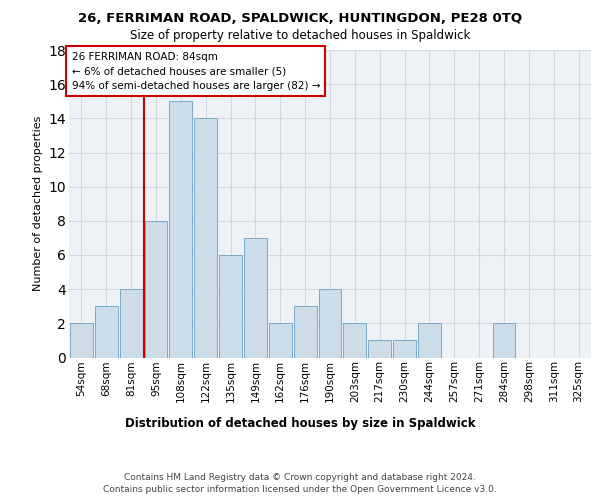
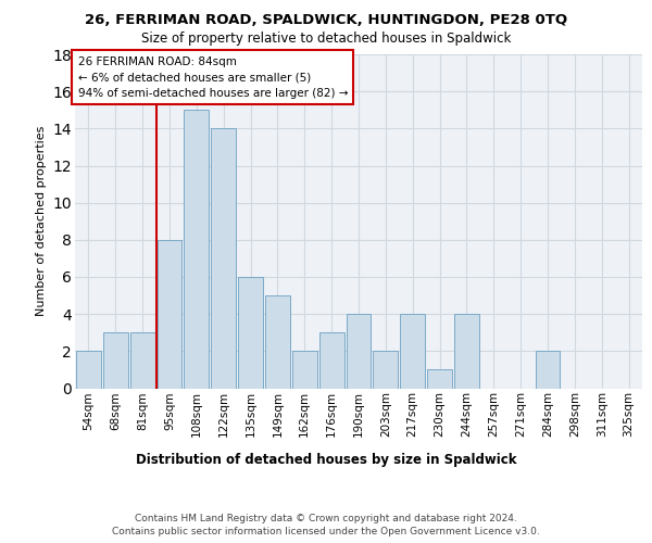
81sqm: 4 -> 3
149sqm: 7 -> 5
217sqm: 1 -> 4
244sqm: 2 -> 4
